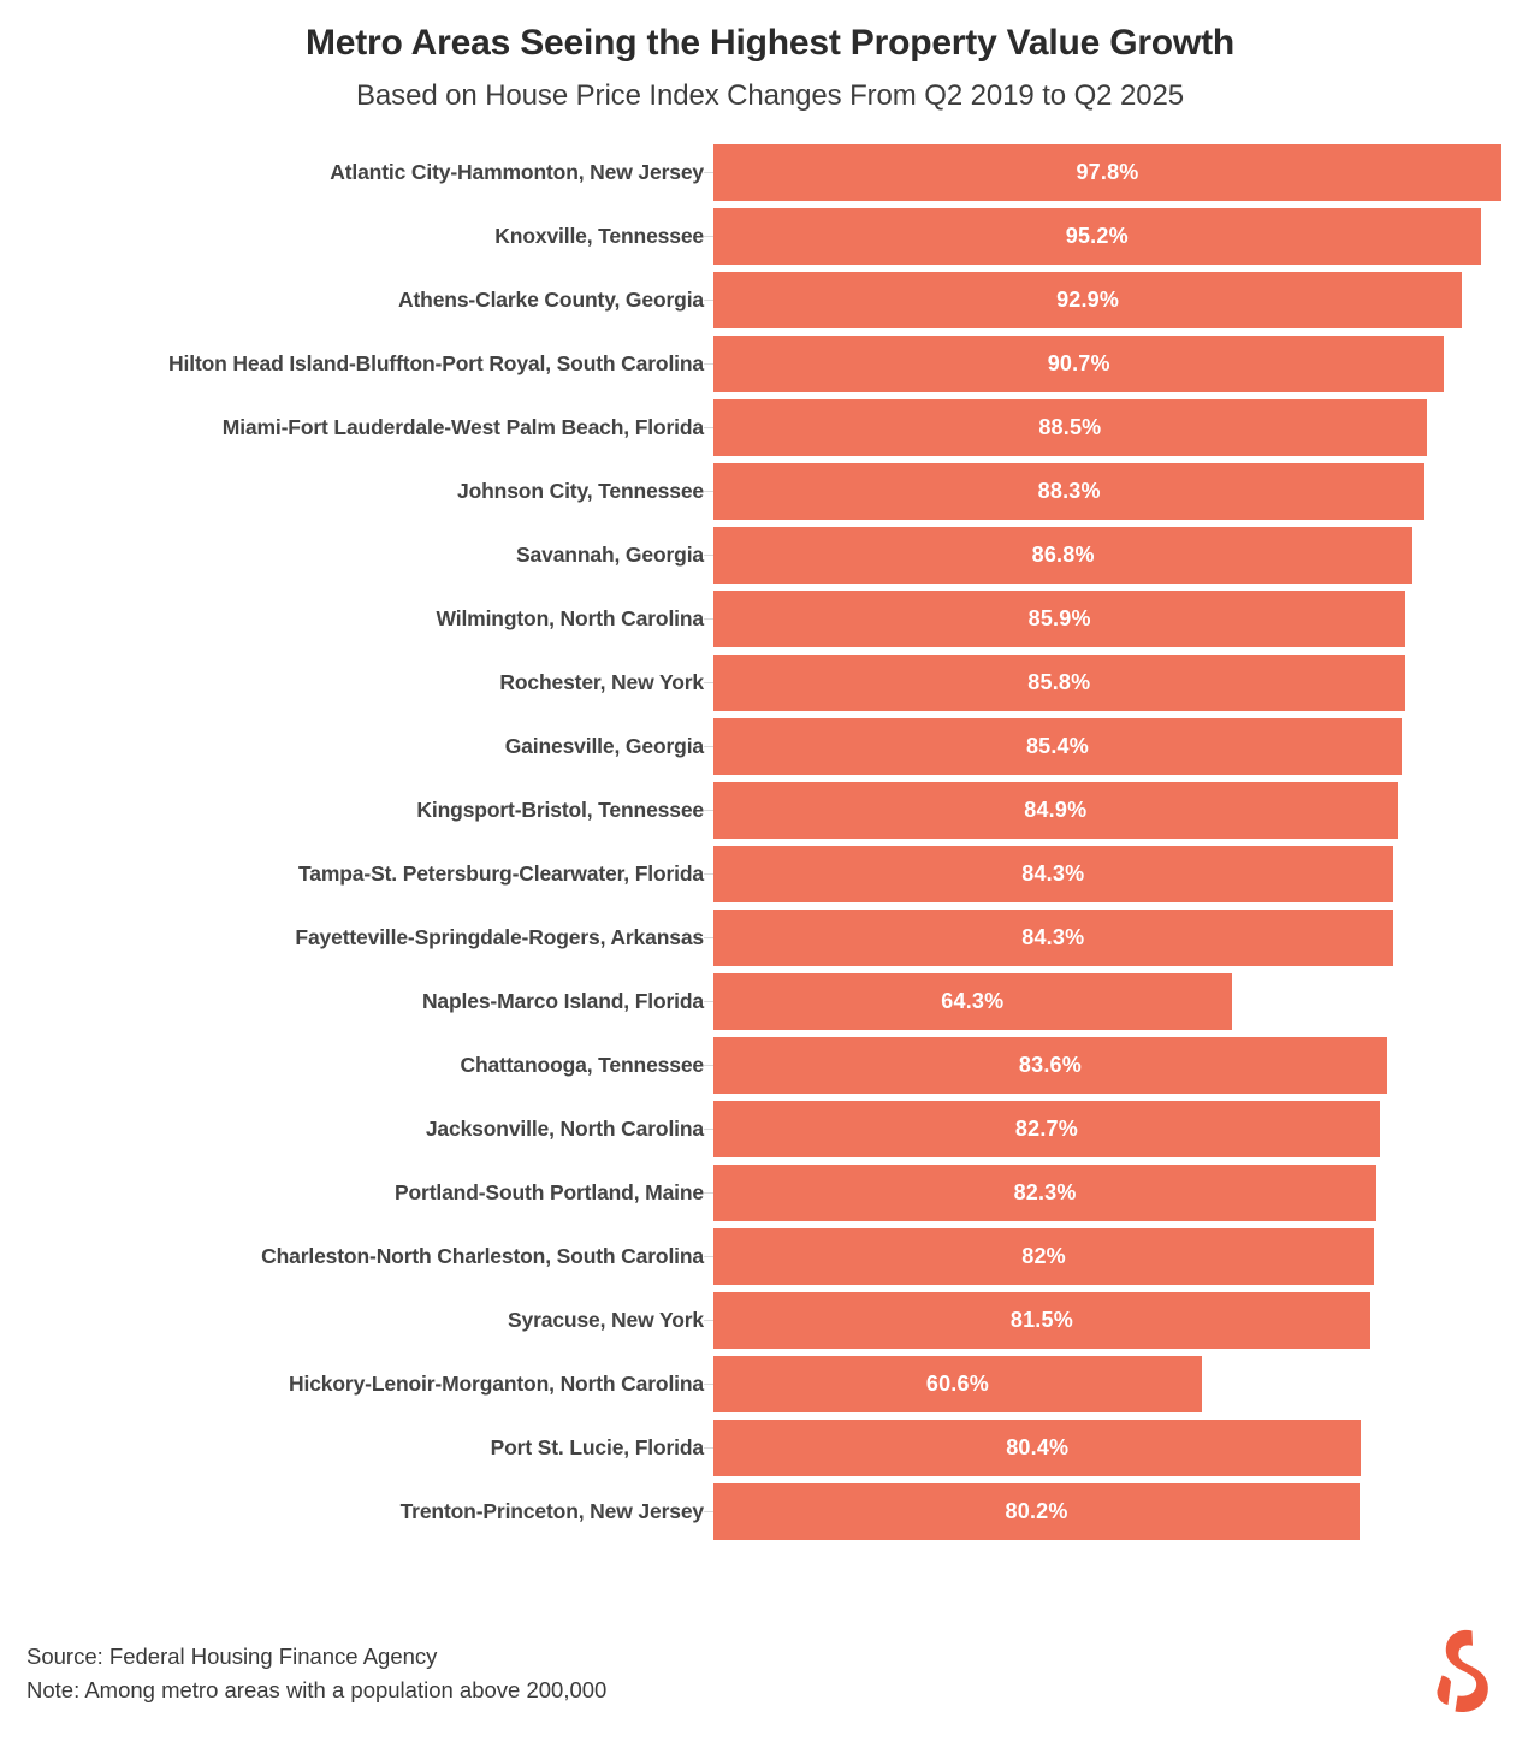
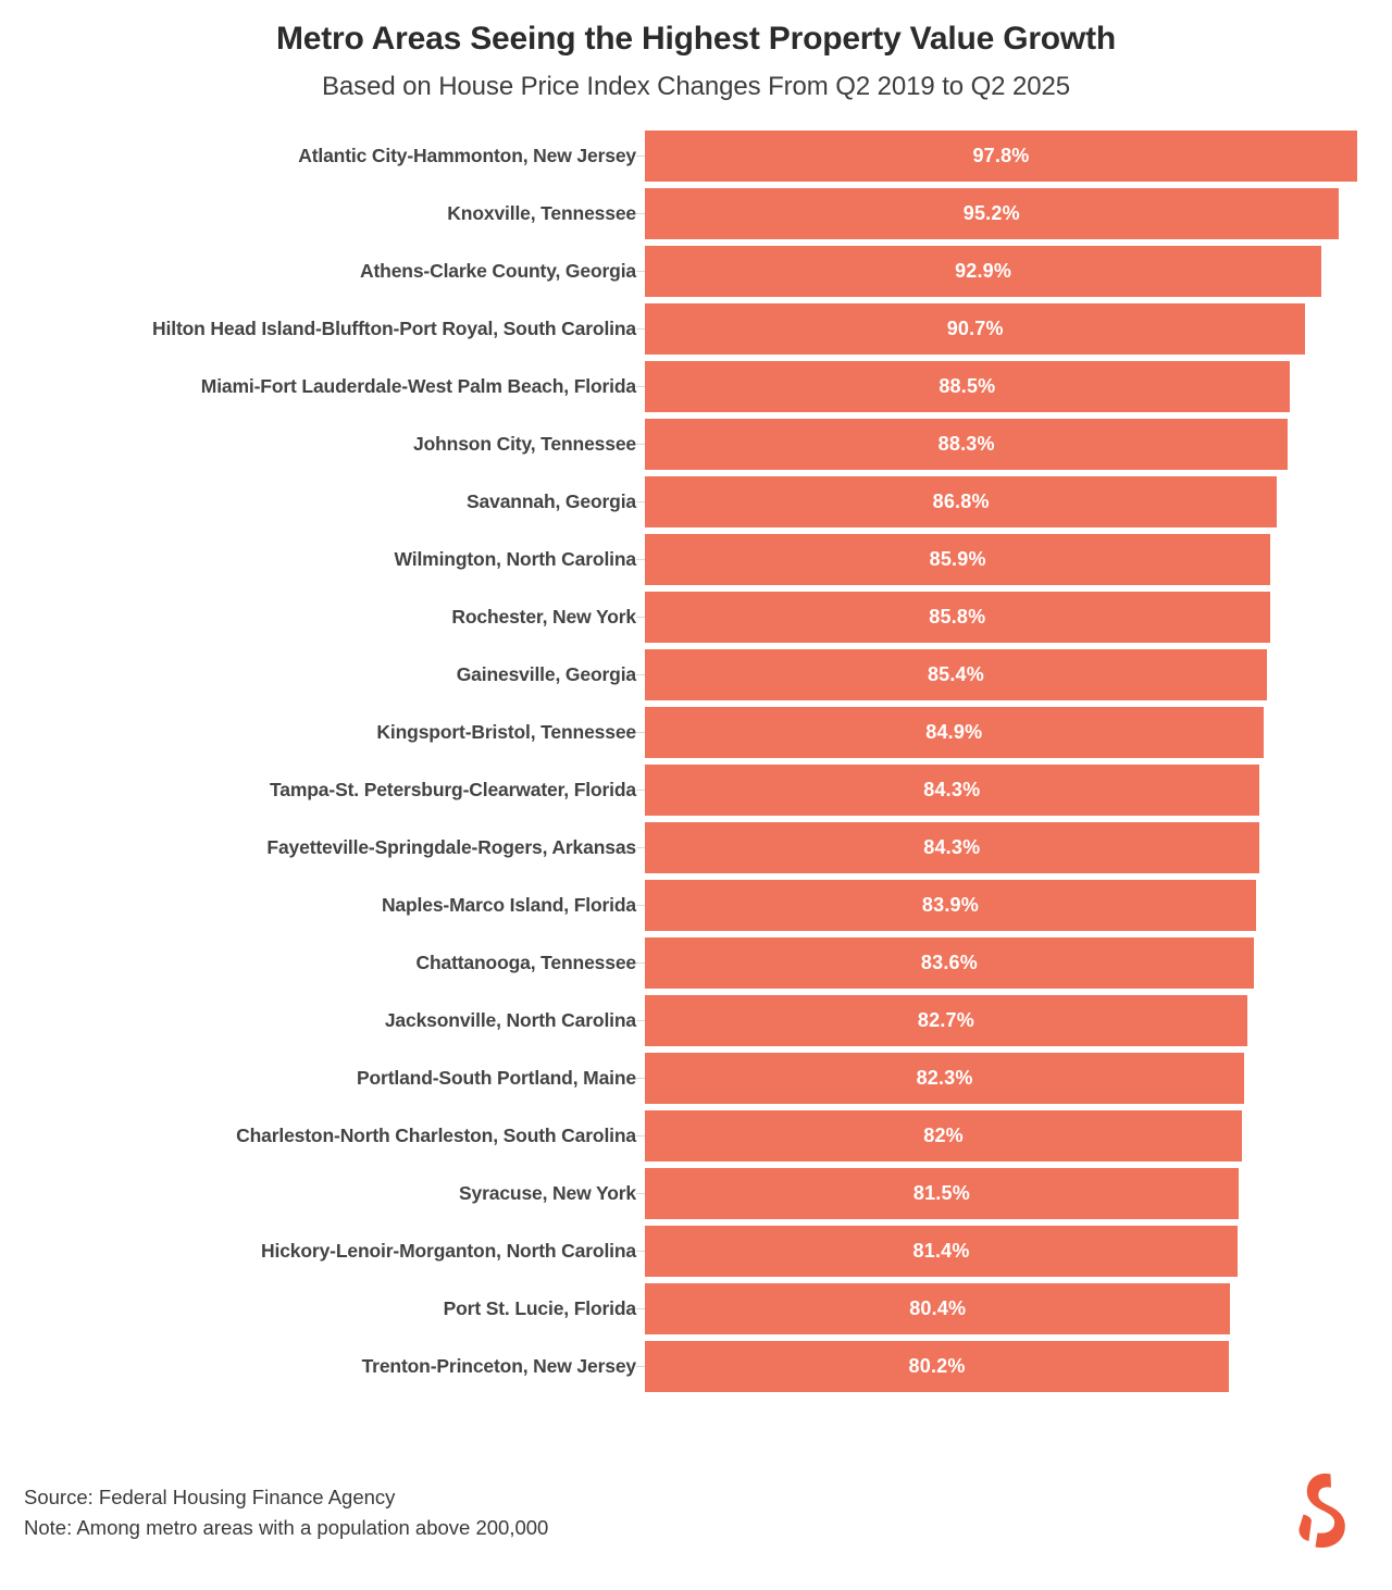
Naples-Marco Island, Florida: 64.3% -> 83.9%
Hickory-Lenoir-Morganton, North Carolina: 60.6% -> 81.4%
